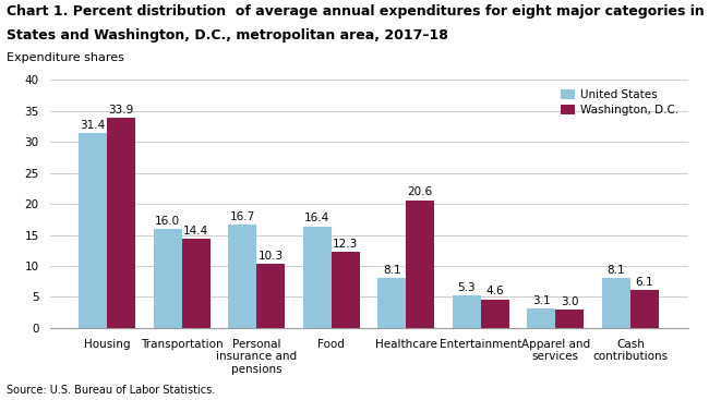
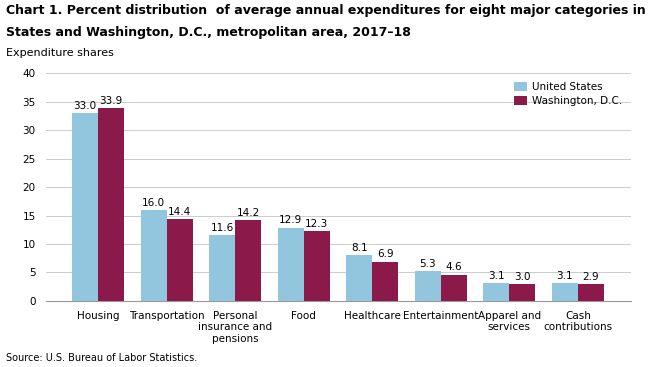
United States/Housing: 31.4 -> 33.0
United States/Personal insurance and pensions: 16.7 -> 11.6
Washington, D.C./Personal insurance and pensions: 10.3 -> 14.2
United States/Food: 16.4 -> 12.9
Washington, D.C./Healthcare: 20.6 -> 6.9
United States/Cash contributions: 8.1 -> 3.1
Washington, D.C./Cash contributions: 6.1 -> 2.9
